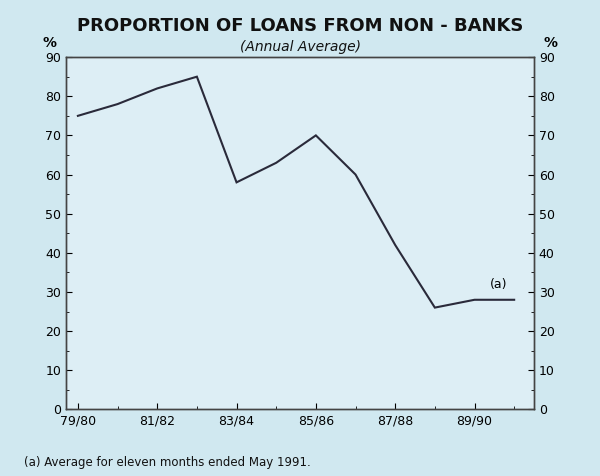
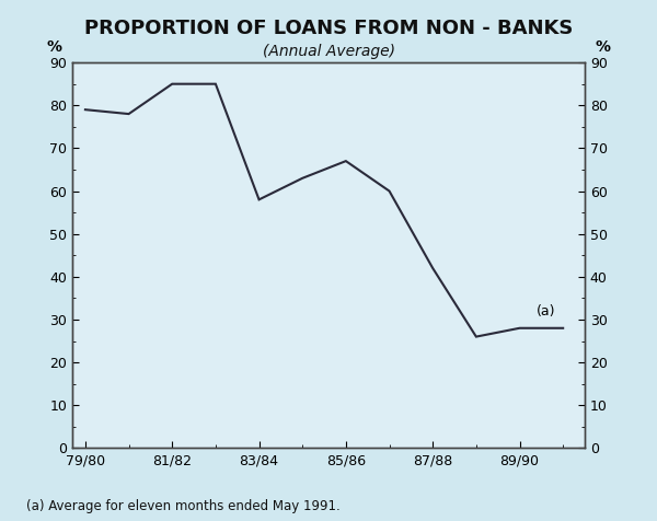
79/80: 75 -> 79
81/82: 82 -> 85
85/86: 70 -> 67
